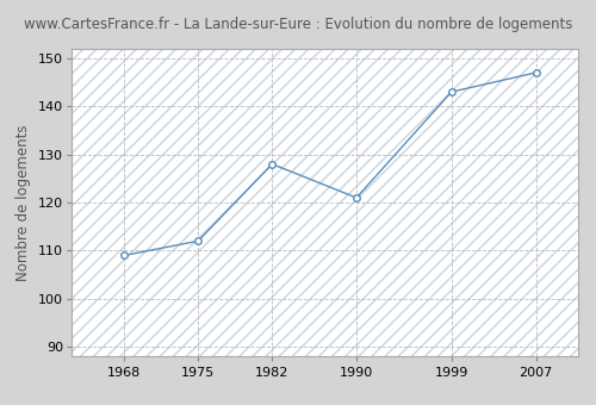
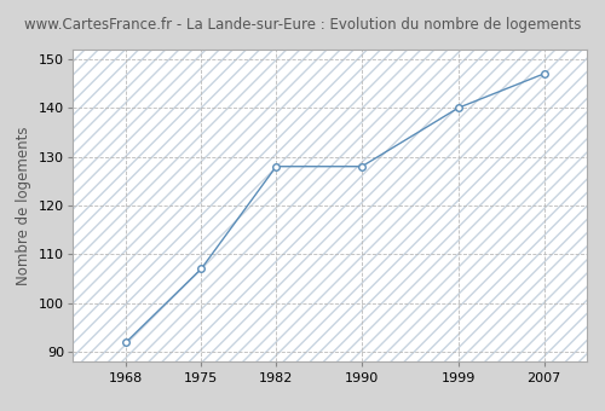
1968: 109 -> 92
1975: 112 -> 107
1990: 121 -> 128
1999: 143 -> 140
